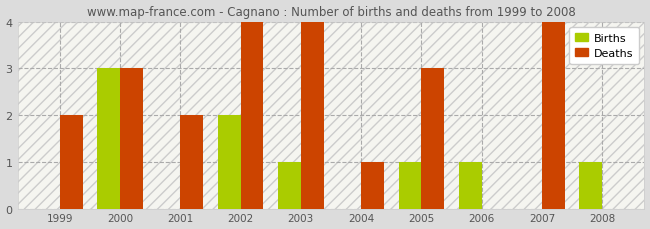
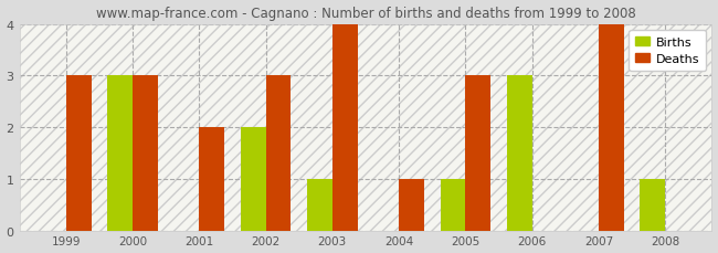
Deaths/1999: 2 -> 3
Deaths/2002: 4 -> 3
Births/2006: 1 -> 3
